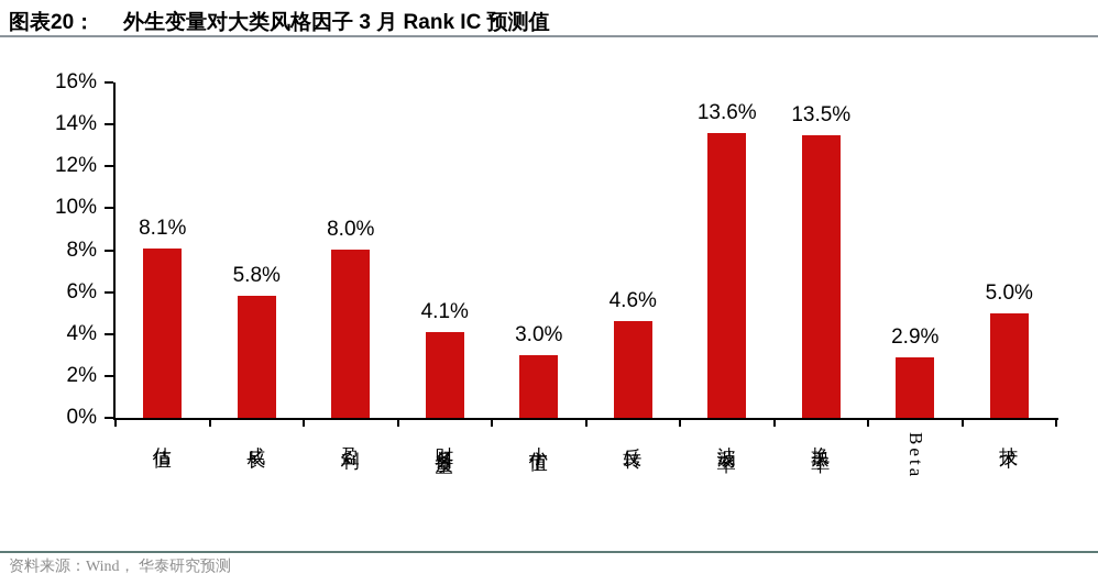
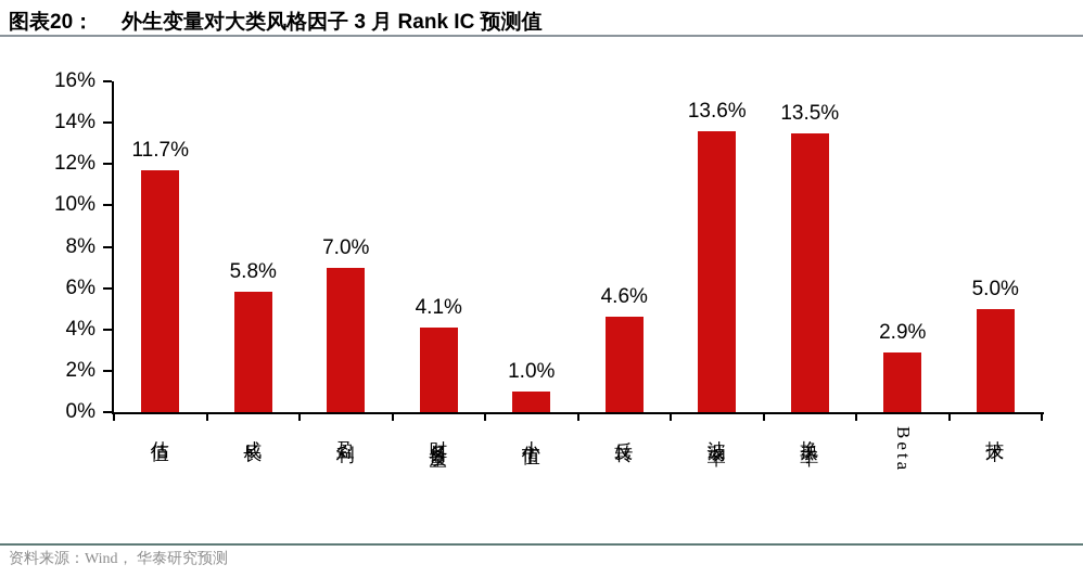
估值: 8.1% -> 11.7%
盈利: 8.0% -> 7.0%
小市值: 3.0% -> 1.0%
